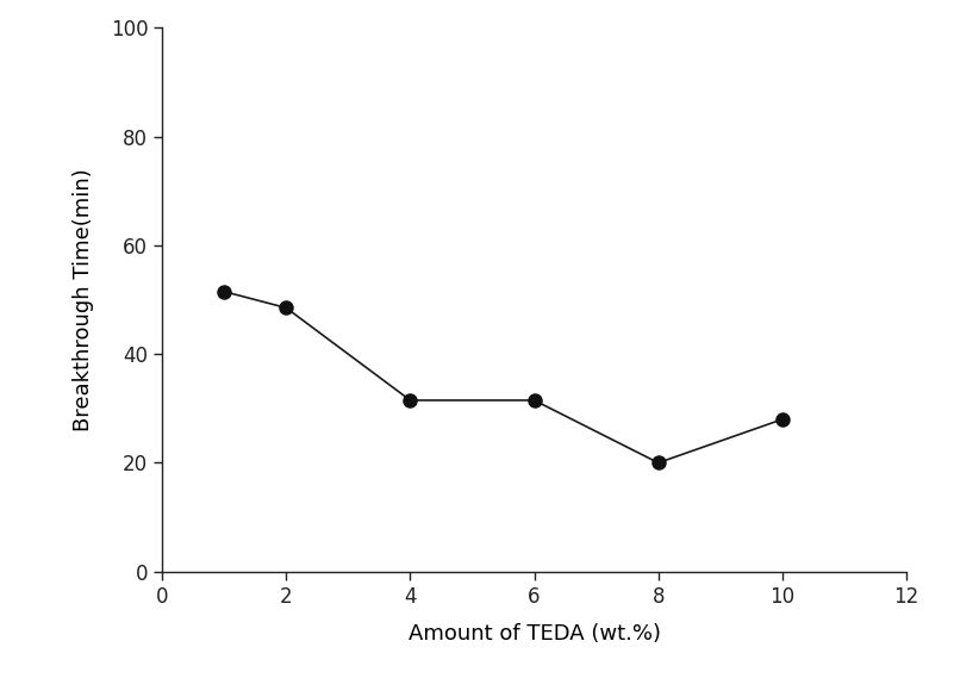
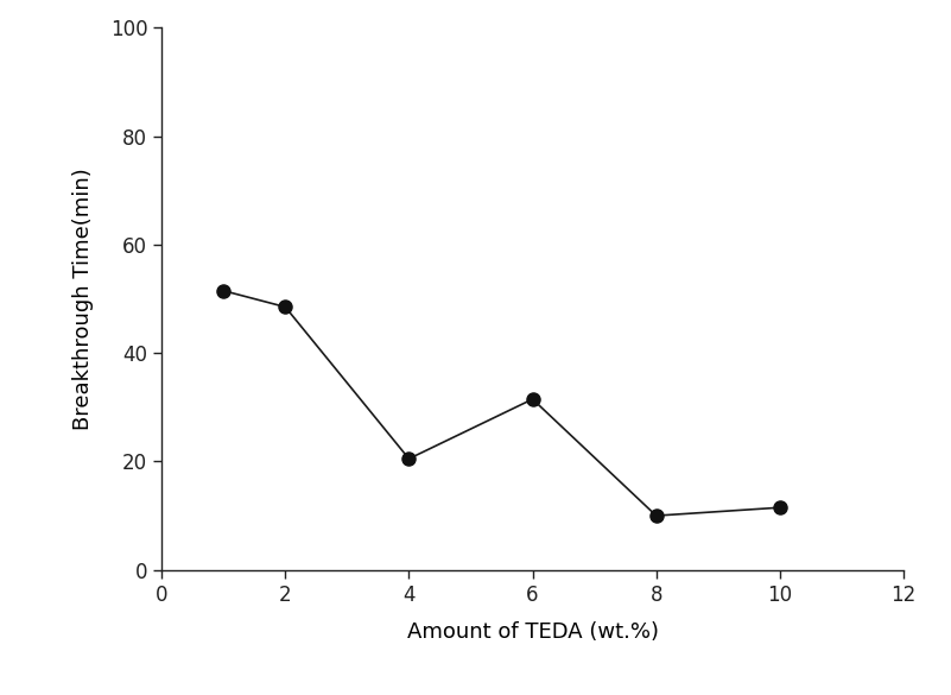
4: 31.5 -> 20.5
8: 20.0 -> 10.0
10: 28.0 -> 11.5
